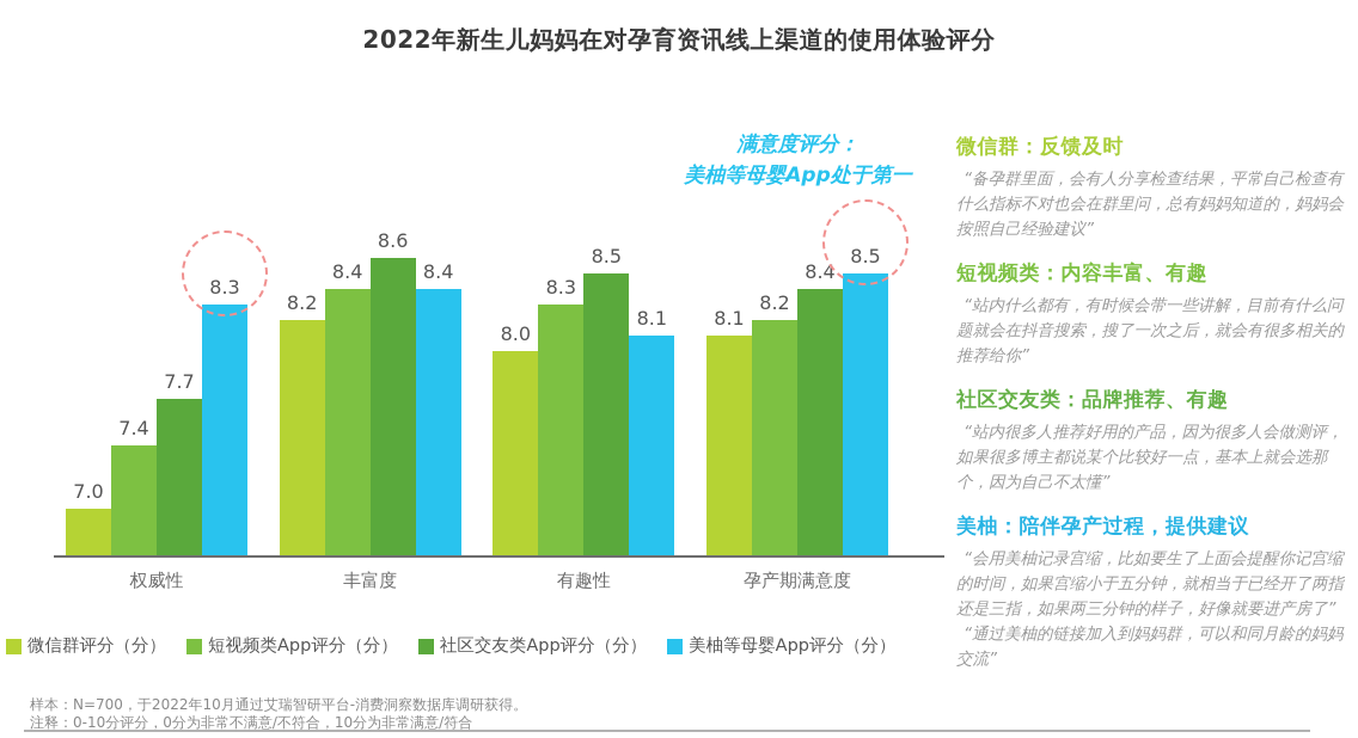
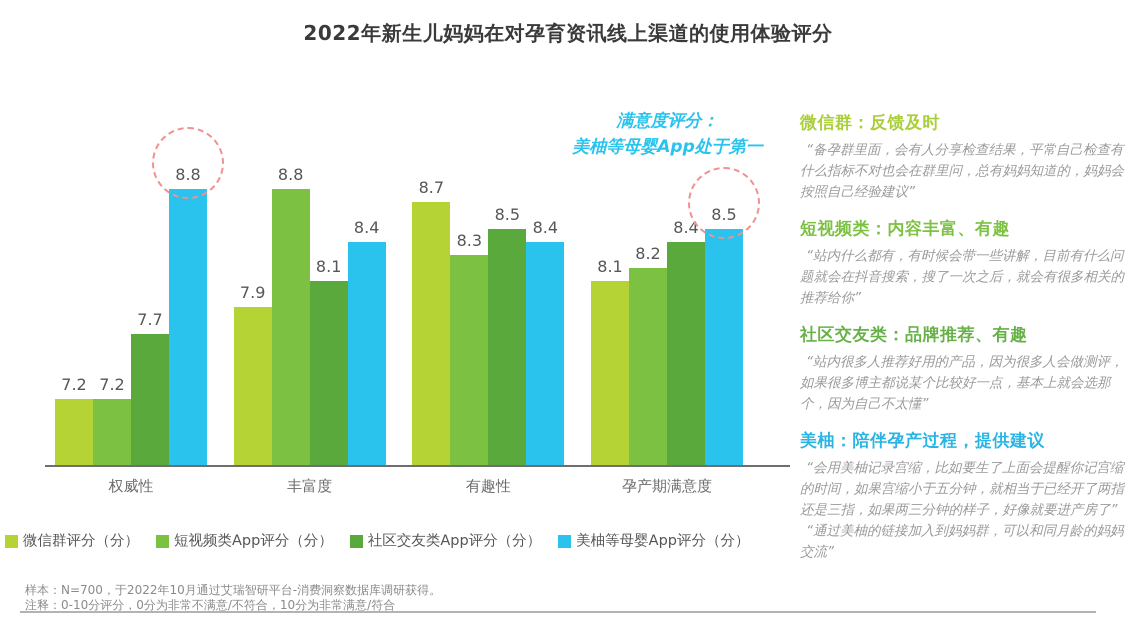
微信群评分（分）/权威性: 7.0 -> 7.2
短视频类App评分（分）/权威性: 7.4 -> 7.2
美柚等母婴App评分（分）/权威性: 8.3 -> 8.8
微信群评分（分）/丰富度: 8.2 -> 7.9
短视频类App评分（分）/丰富度: 8.4 -> 8.8
社区交友类App评分（分）/丰富度: 8.6 -> 8.1
微信群评分（分）/有趣性: 8.0 -> 8.7
美柚等母婴App评分（分）/有趣性: 8.1 -> 8.4
